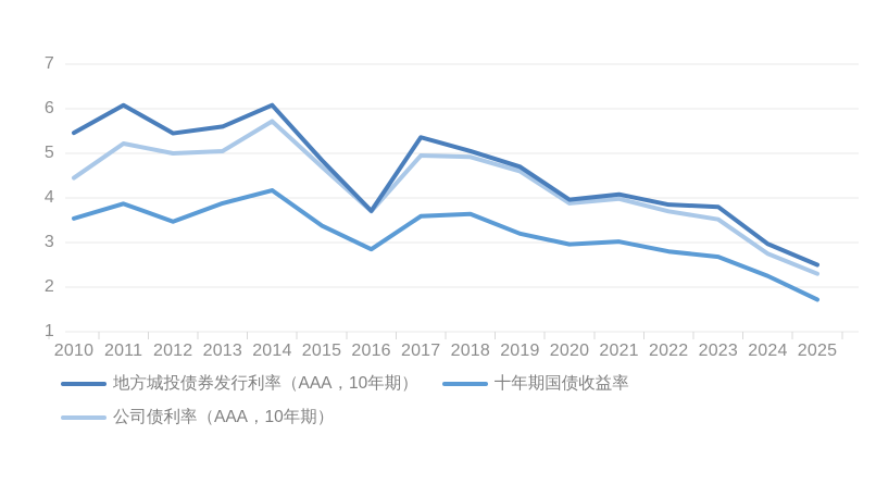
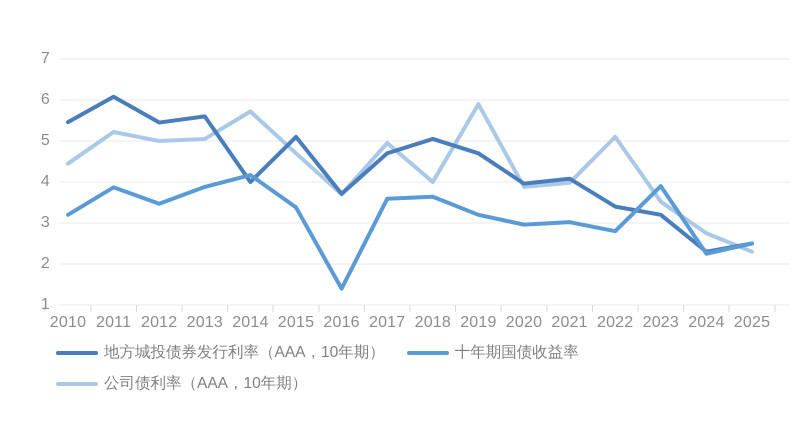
十年期国债收益率/2010: 3.5 -> 3.2
地方城投债券发行利率（AAA，10年期）/2014: 6.1 -> 4.0
地方城投债券发行利率（AAA，10年期）/2015: 4.8 -> 5.1
十年期国债收益率/2016: 2.9 -> 1.4
地方城投债券发行利率（AAA，10年期）/2017: 5.4 -> 4.7
公司债利率（AAA，10年期）/2018: 4.9 -> 4.0
公司债利率（AAA，10年期）/2019: 4.6 -> 5.9
地方城投债券发行利率（AAA，10年期）/2022: 3.9 -> 3.4
公司债利率（AAA，10年期）/2022: 3.7 -> 5.1
地方城投债券发行利率（AAA，10年期）/2023: 3.8 -> 3.2
十年期国债收益率/2023: 2.7 -> 3.9
地方城投债券发行利率（AAA，10年期）/2024: 3.0 -> 2.3
十年期国债收益率/2025: 1.7 -> 2.5
